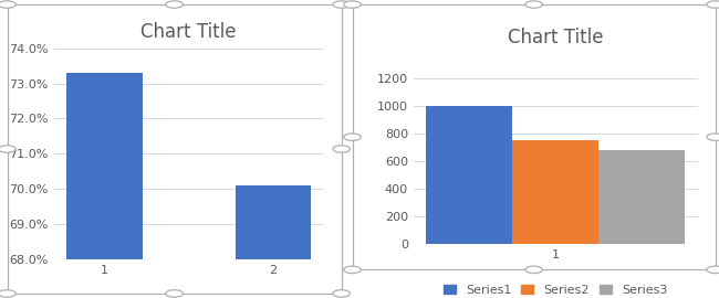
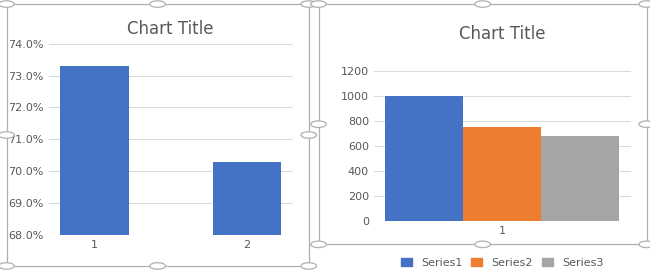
2: 70.1% -> 70.3%
